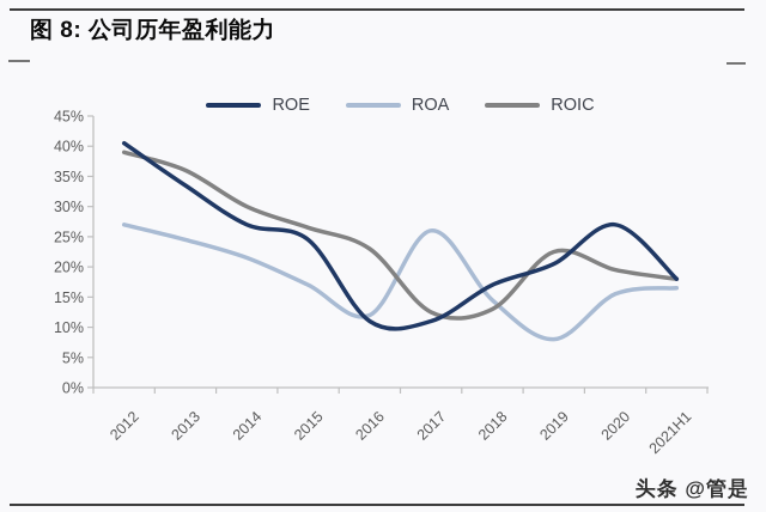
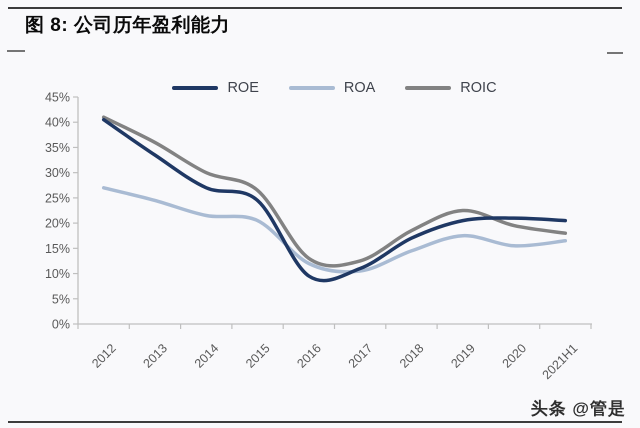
ROIC/2012: 39% -> 41%
ROA/2015: 17% -> 20%
ROE/2016: 11% -> 10%
ROIC/2016: 23% -> 13%
ROA/2017: 26% -> 10%
ROIC/2018: 13% -> 18%
ROA/2019: 8% -> 18%
ROE/2020: 27% -> 21%
ROE/2021H1: 18% -> 20%
